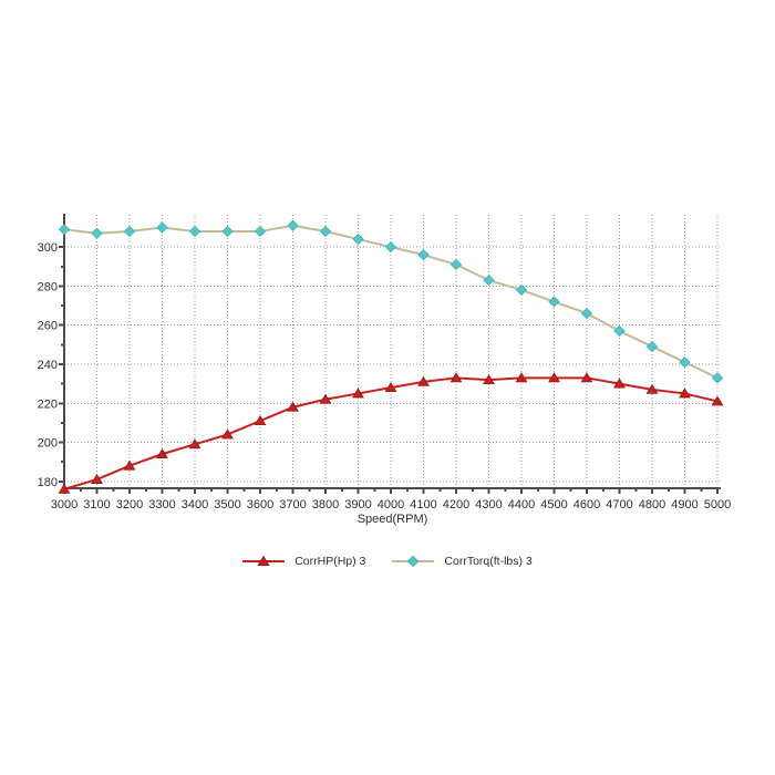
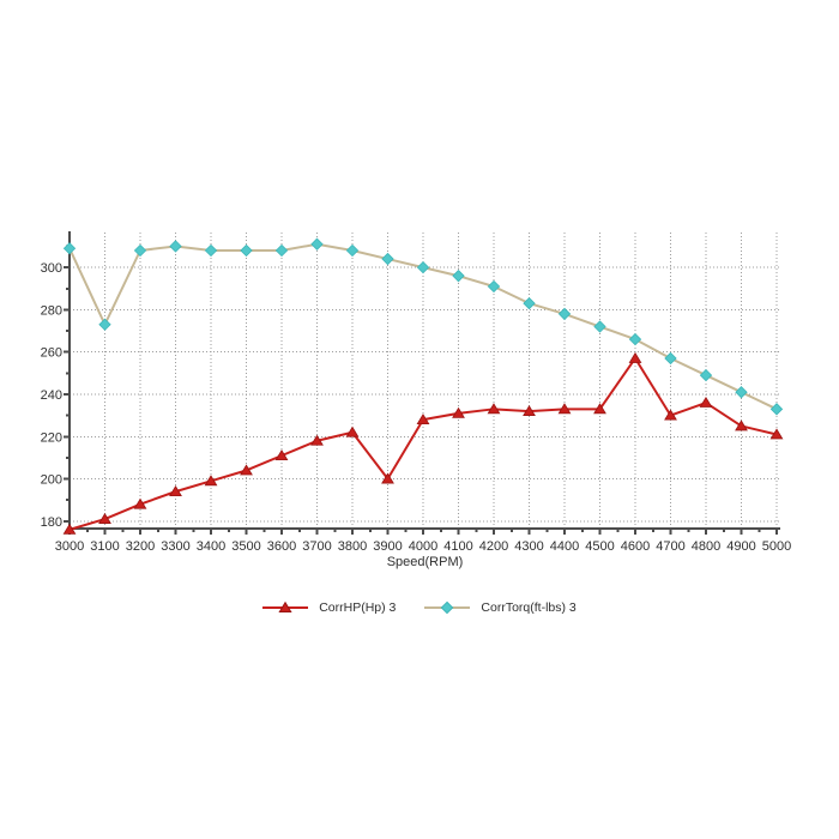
CorrTorq(ft-lbs) 3/3100: 307 -> 273
CorrHP(Hp) 3/3900: 225 -> 200
CorrHP(Hp) 3/4600: 233 -> 257
CorrHP(Hp) 3/4800: 227 -> 236
